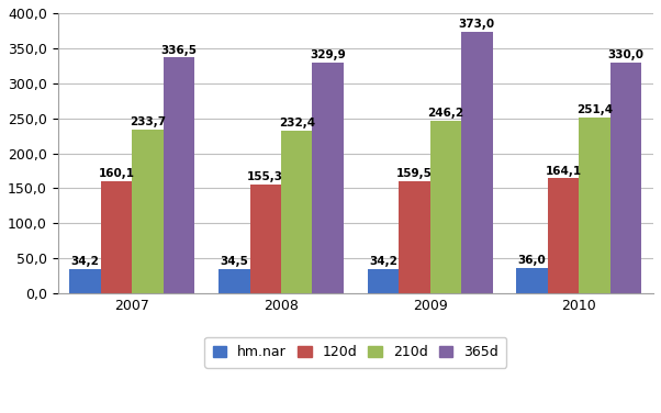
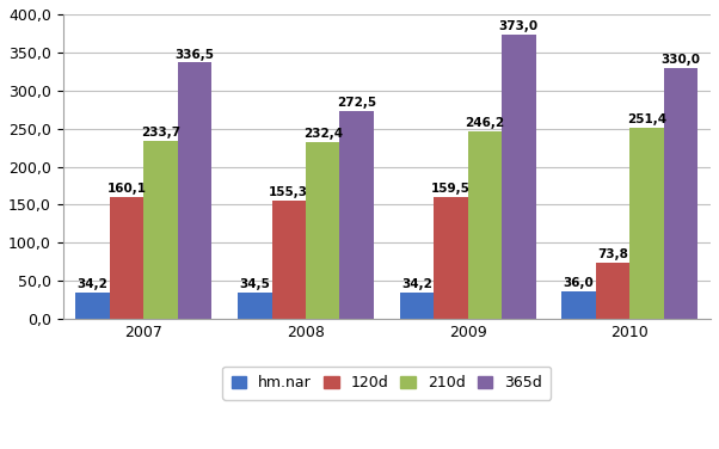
365d/2008: 329,9 -> 272,5
120d/2010: 164,1 -> 73,8
